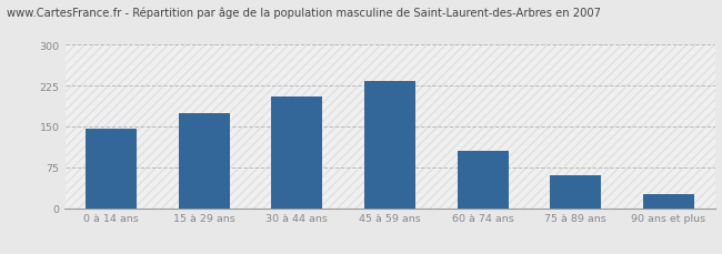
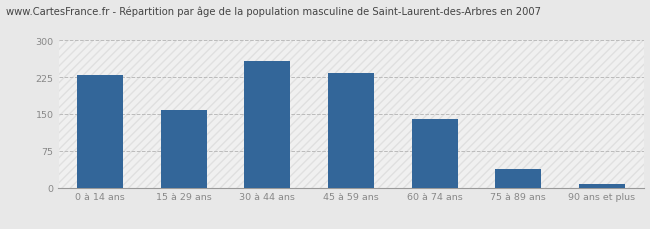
0 à 14 ans: 145 -> 230
15 à 29 ans: 175 -> 158
30 à 44 ans: 205 -> 258
60 à 74 ans: 105 -> 140
75 à 89 ans: 60 -> 38
90 ans et plus: 25 -> 7
